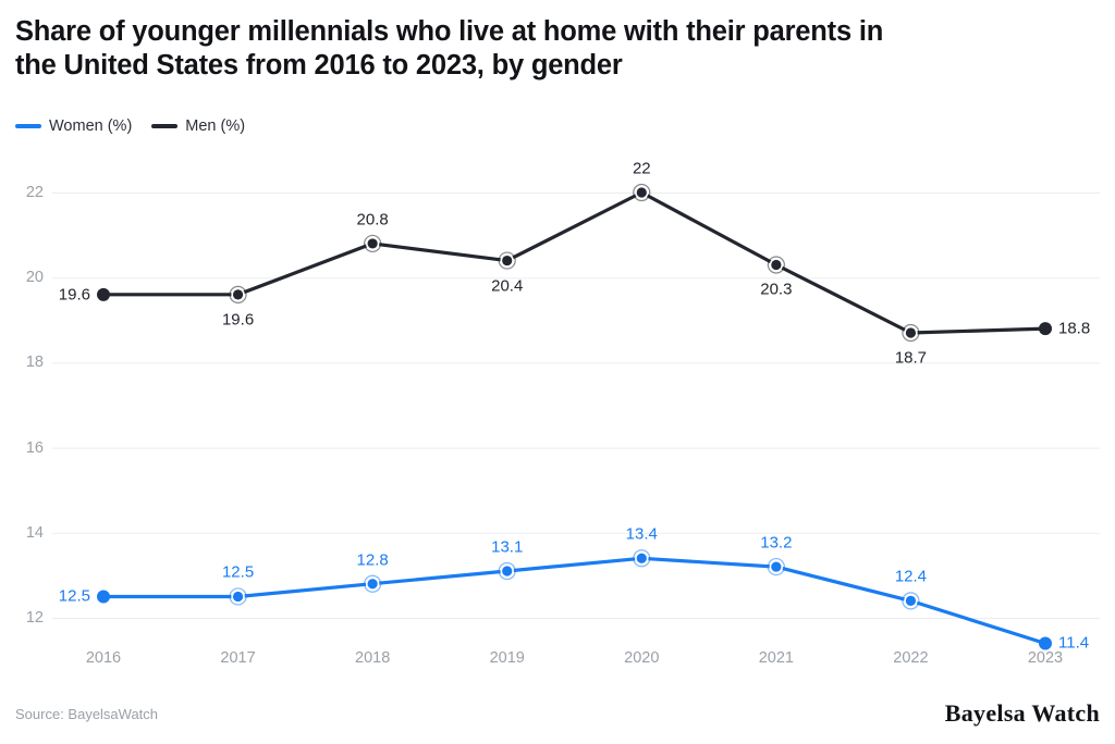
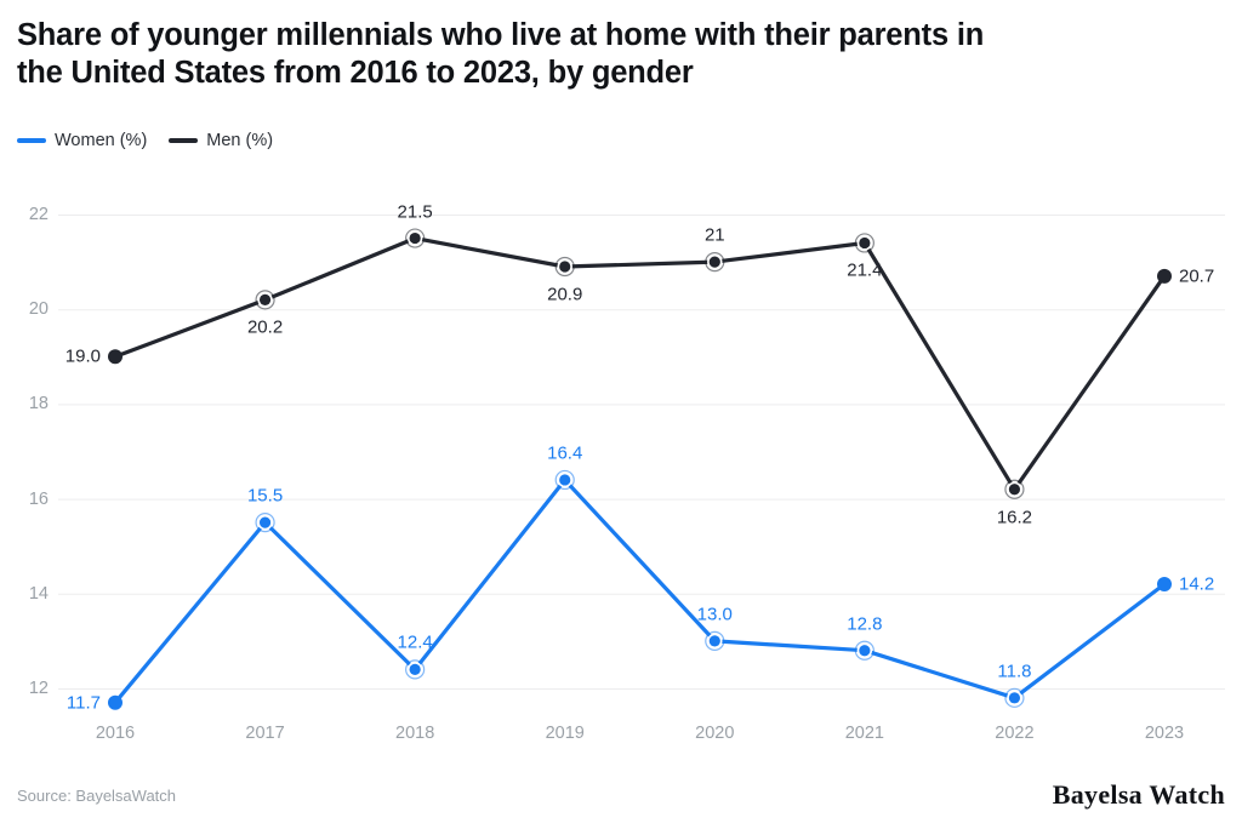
Men (%)/2016: 19.6 -> 19.0
Women (%)/2016: 12.5 -> 11.7
Men (%)/2017: 19.6 -> 20.2
Women (%)/2017: 12.5 -> 15.5
Men (%)/2018: 20.8 -> 21.5
Women (%)/2018: 12.8 -> 12.4
Men (%)/2019: 20.4 -> 20.9
Women (%)/2019: 13.1 -> 16.4
Men (%)/2020: 22 -> 21
Women (%)/2020: 13.4 -> 13.0
Men (%)/2021: 20.3 -> 21.4
Women (%)/2021: 13.2 -> 12.8
Men (%)/2022: 18.7 -> 16.2
Women (%)/2022: 12.4 -> 11.8
Men (%)/2023: 18.8 -> 20.7
Women (%)/2023: 11.4 -> 14.2
